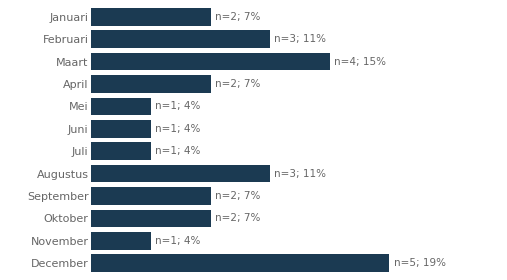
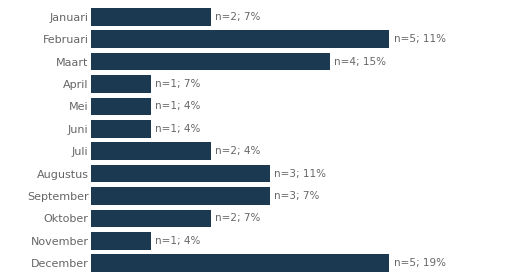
Februari: n=3; -> n=5;
April: n=2; -> n=1;
Juli: n=1; -> n=2;
September: n=2; -> n=3;
